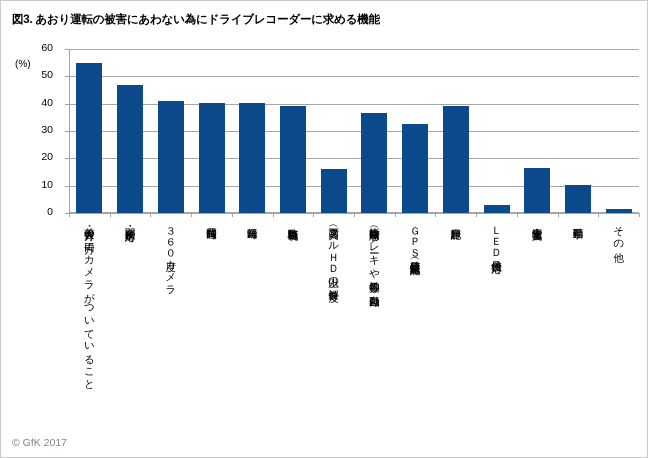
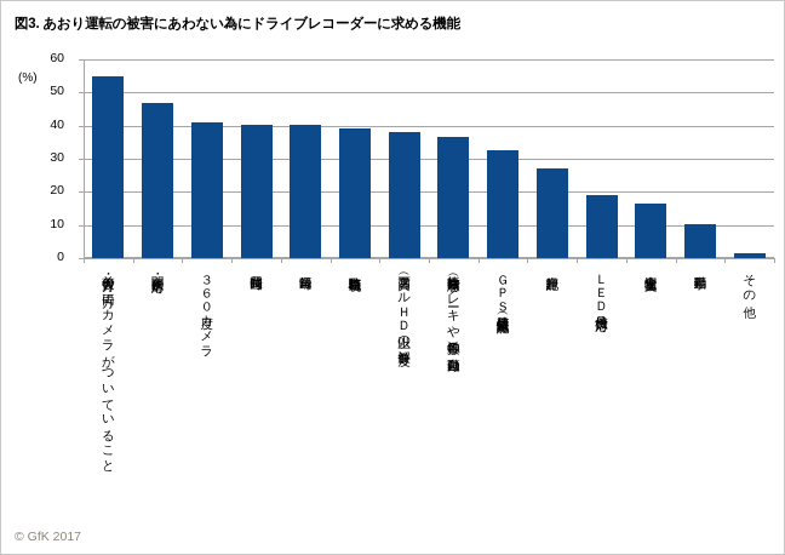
高画質（フルＨＤ以上の解像度）: 16 -> 38
音声記録: 39 -> 27
ＬＥＤ信号機対応: 3 -> 19
